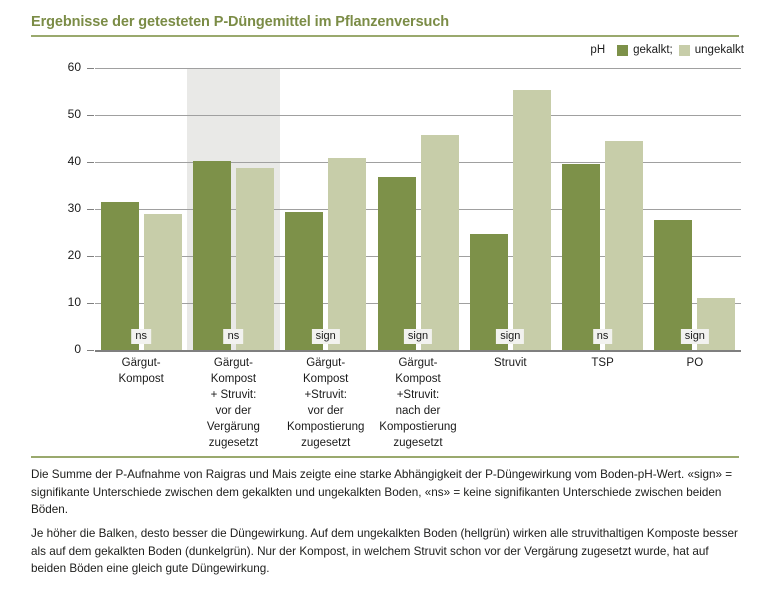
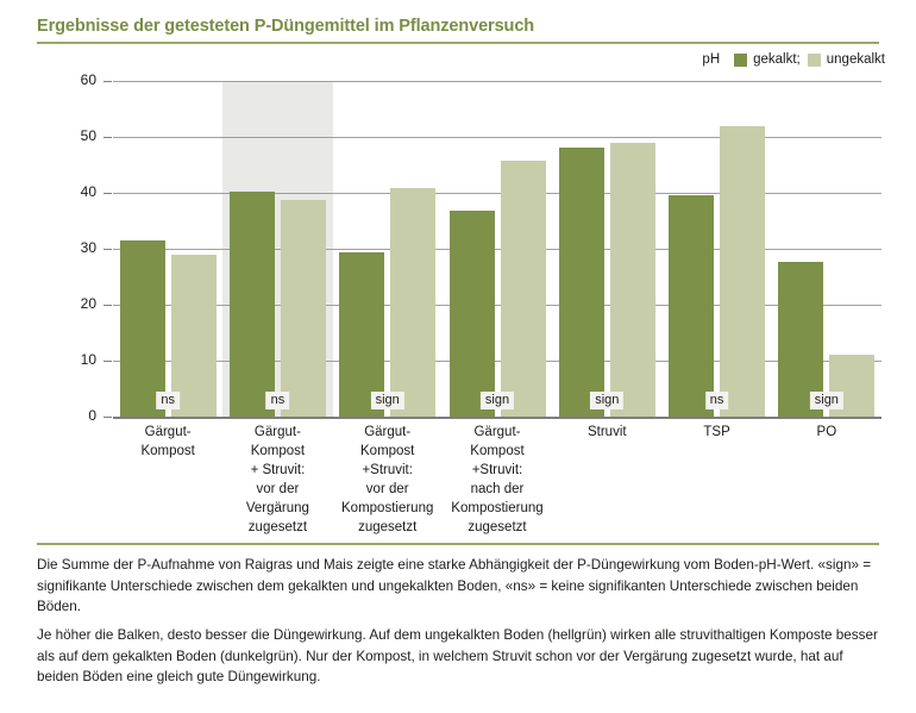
gekalkt;/Struvit: 25 -> 48
ungekalkt/Struvit: 55 -> 49
ungekalkt/TSP: 44 -> 52
